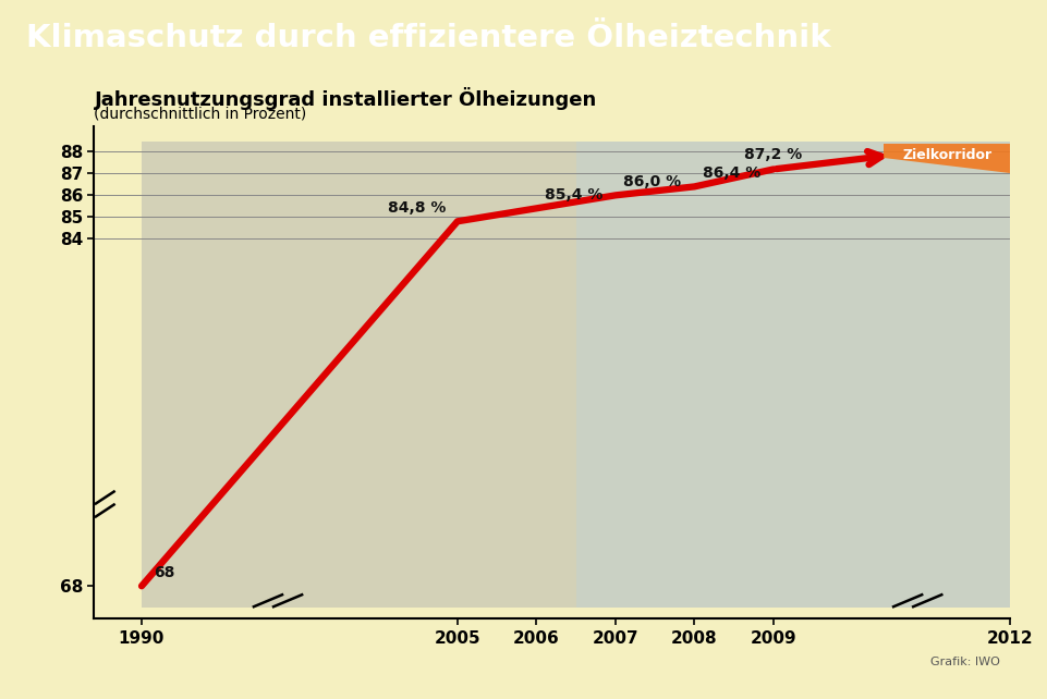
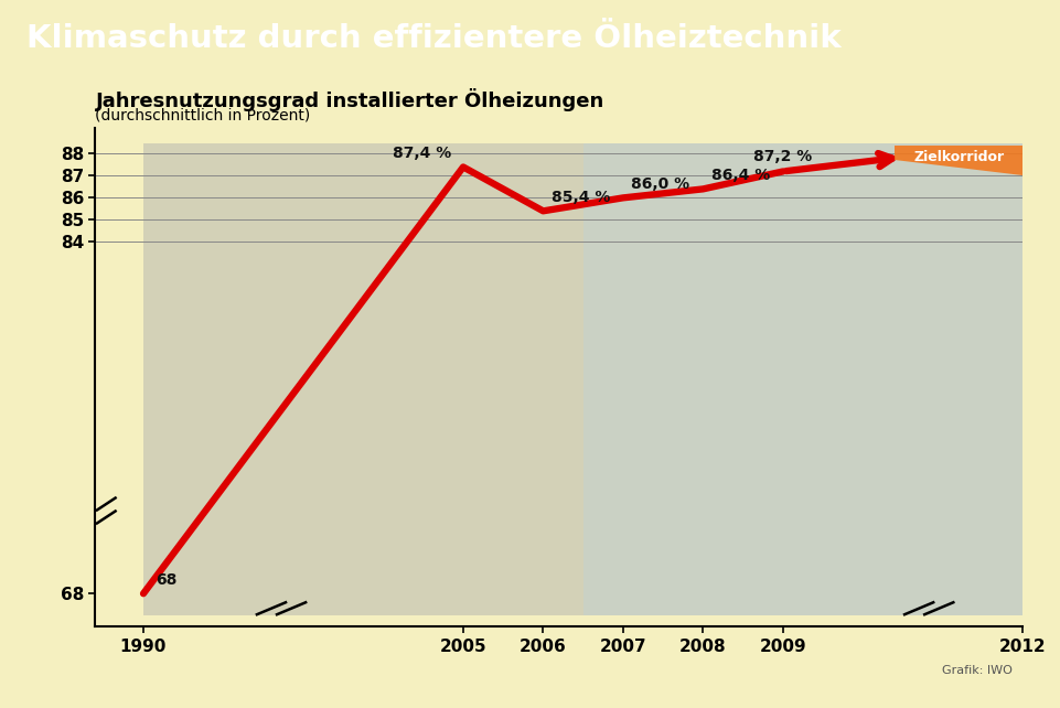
2005: 84,8 -> 87,4
